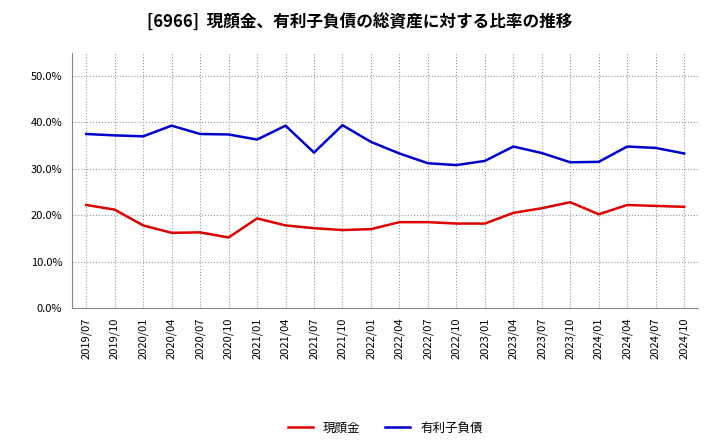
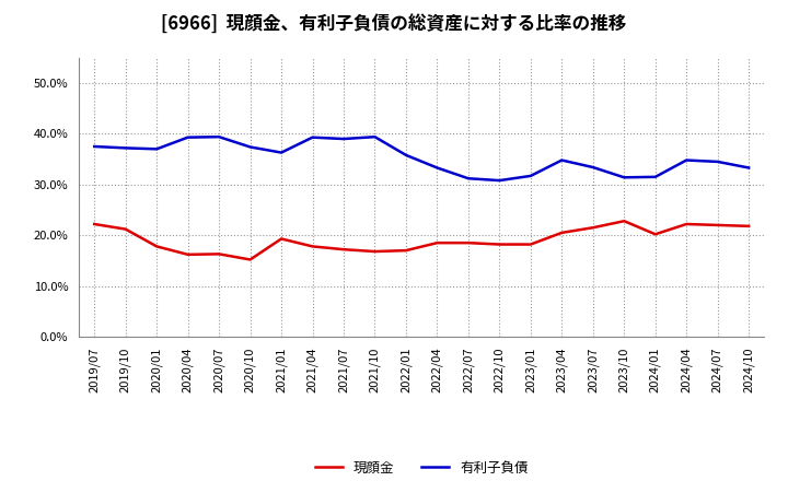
有利子負債/2020/07: 37.5% -> 39.4%
有利子負債/2021/07: 33.5% -> 39.0%
